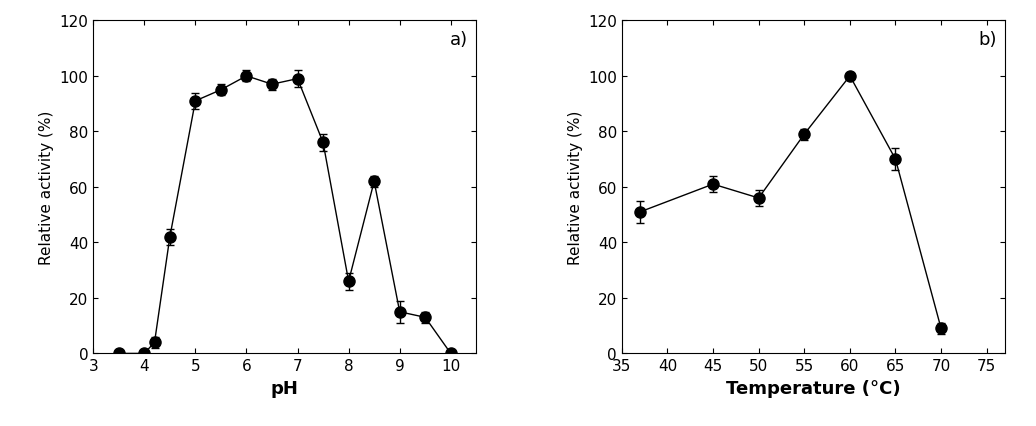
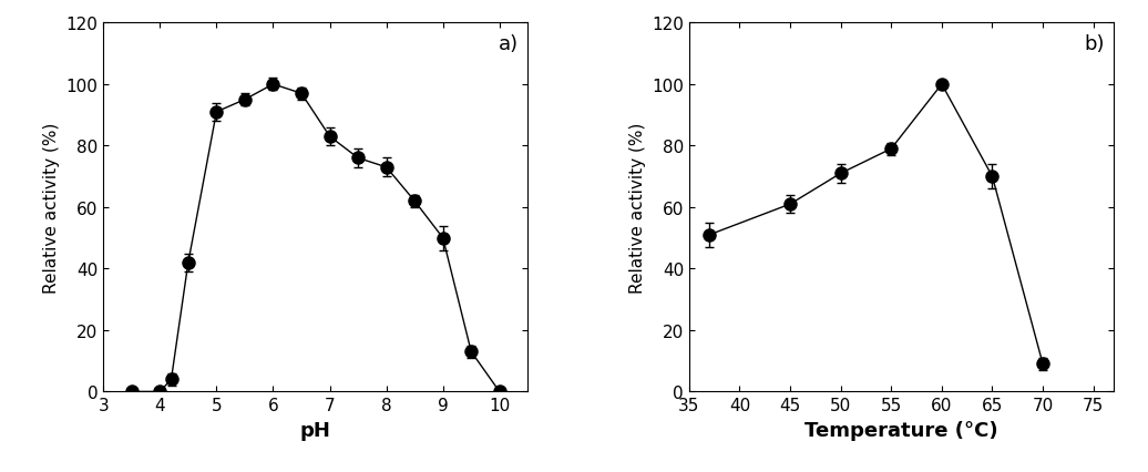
7: 99 -> 83
8: 26 -> 73
9: 15 -> 50
50: 56 -> 71
